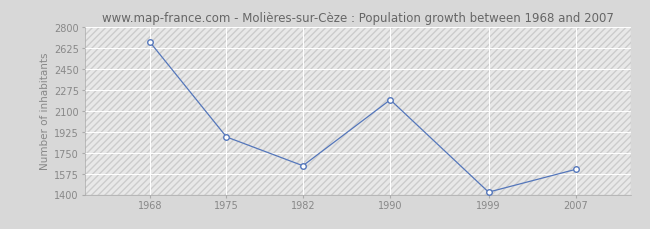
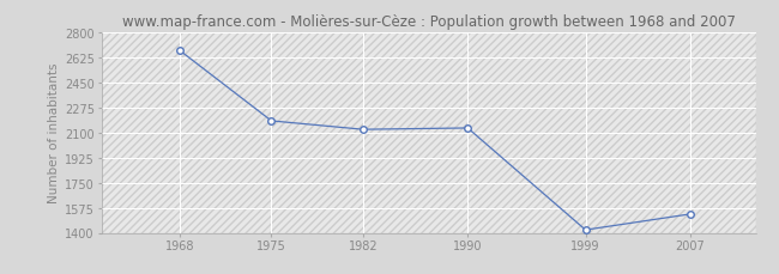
1975: 1880 -> 2180
1982: 1640 -> 2120
1990: 2190 -> 2130
2007: 1610 -> 1530
